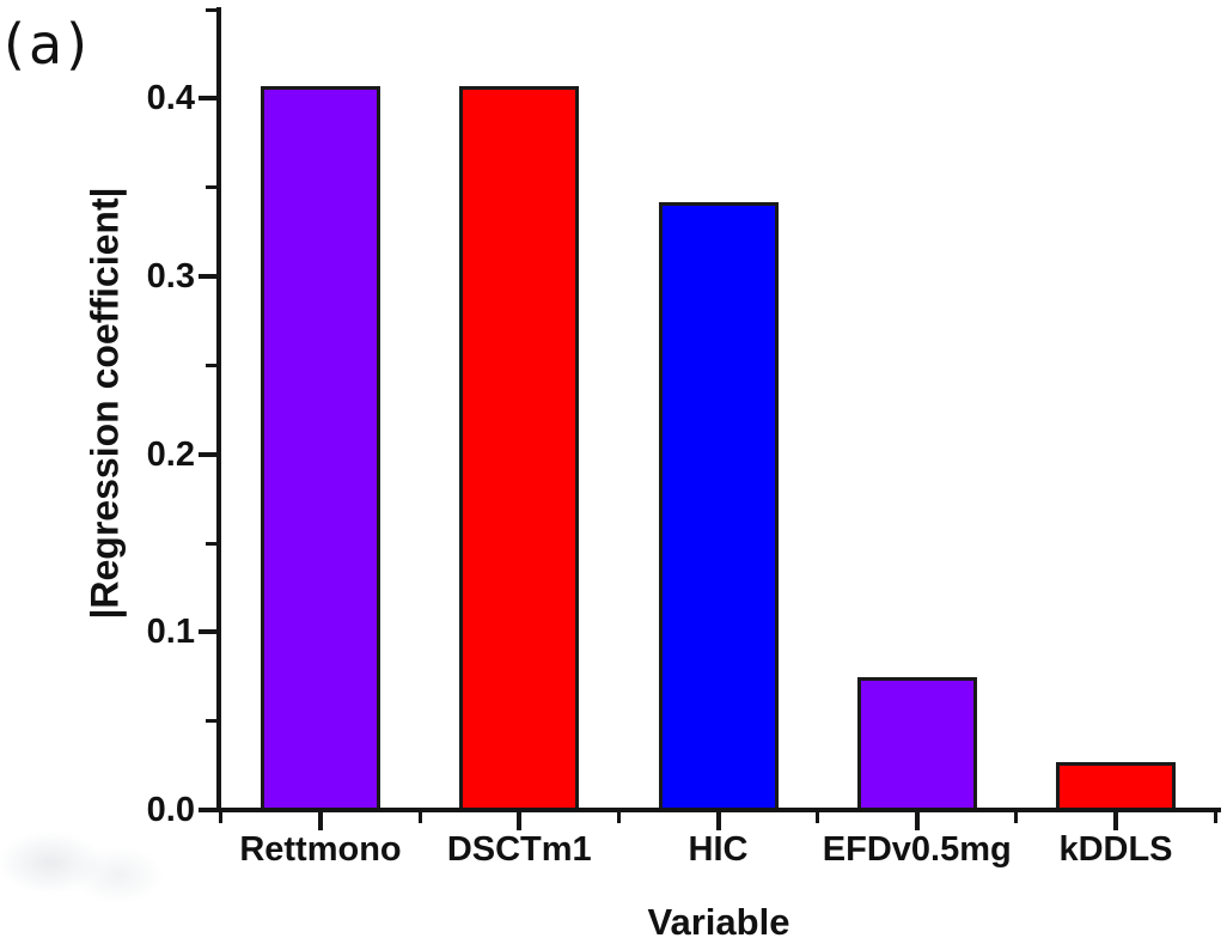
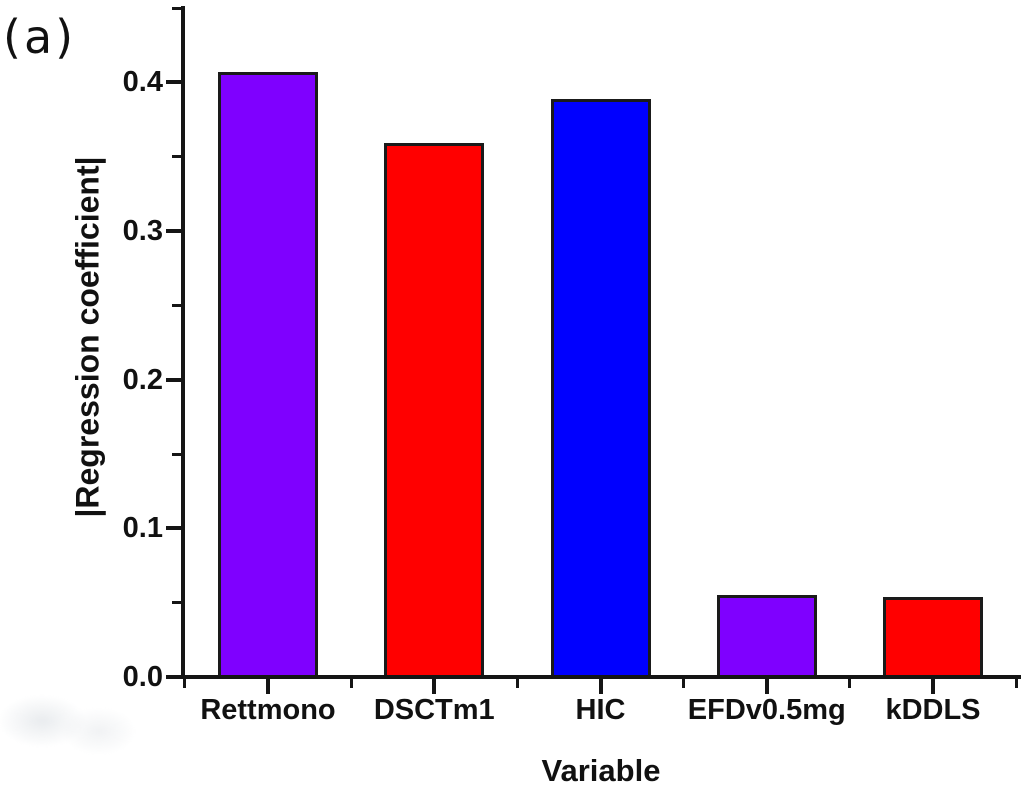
DSCTm1: 0.407 -> 0.359
HIC: 0.342 -> 0.389
EFDv0.5mg: 0.075 -> 0.055
kDDLS: 0.027 -> 0.054
